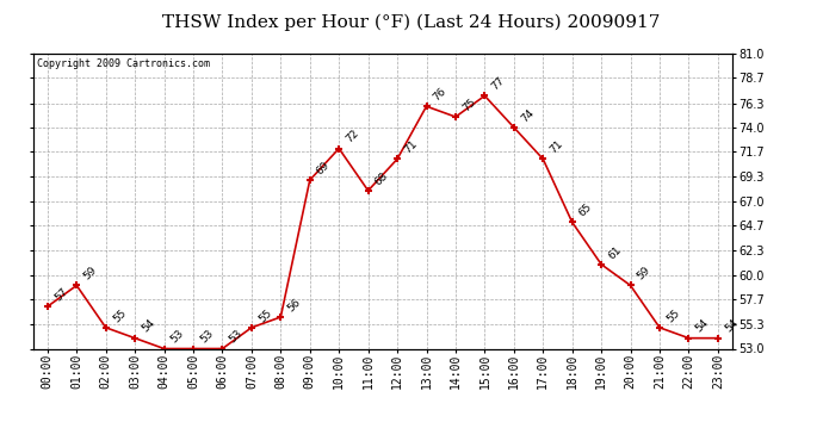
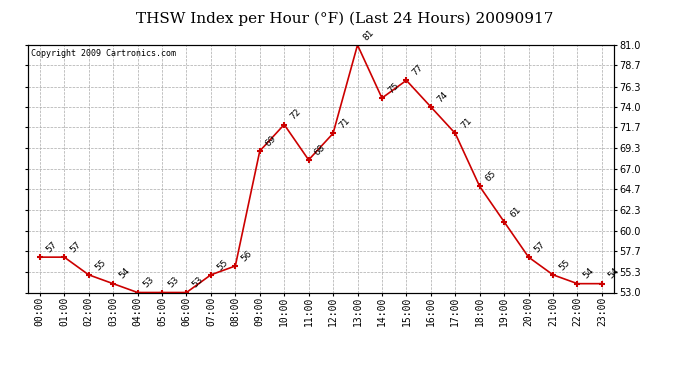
01:00: 59 -> 57
13:00: 76 -> 81
20:00: 59 -> 57
